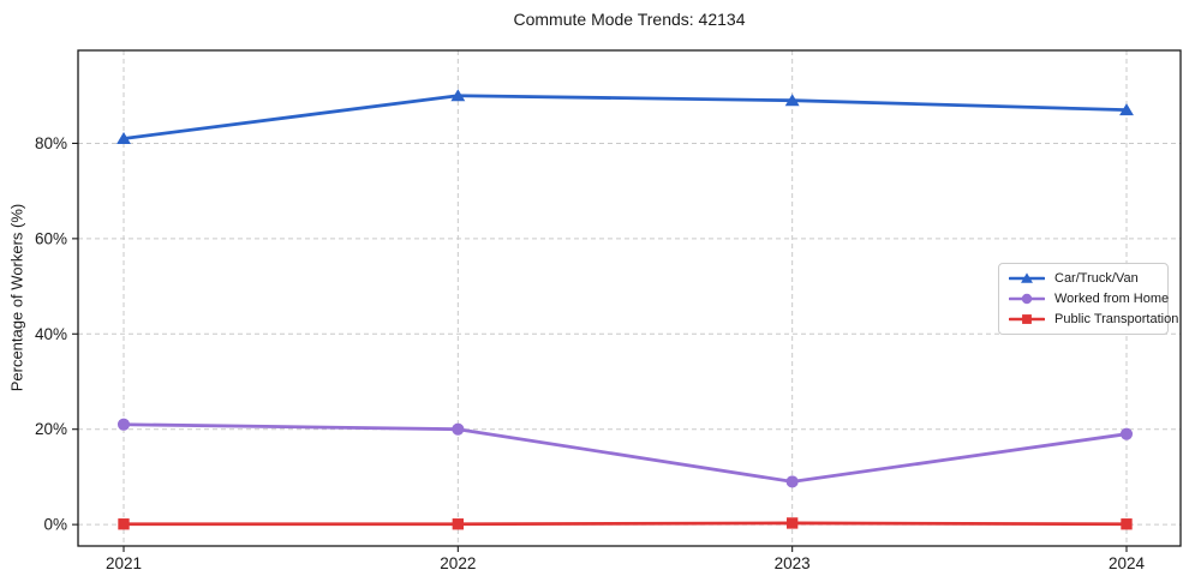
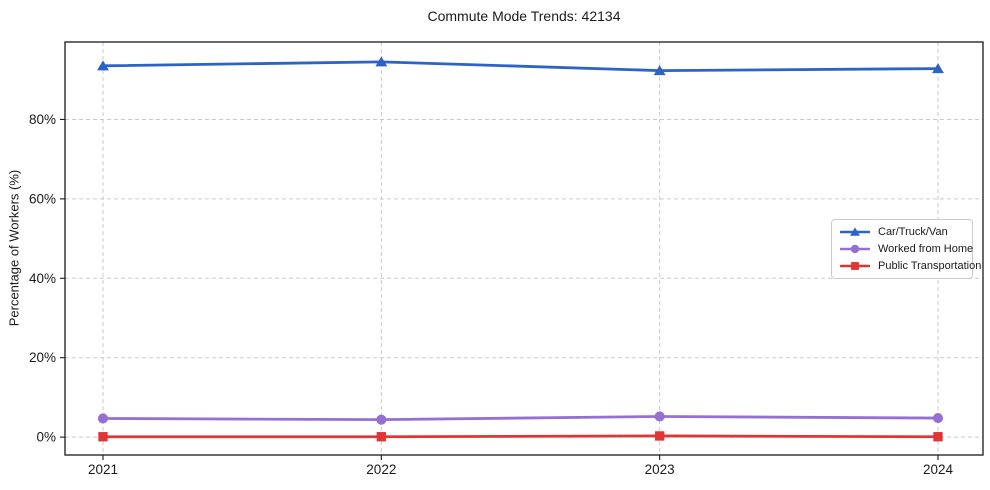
Car/Truck/Van/2021: 81% -> 94%
Worked from Home/2021: 21% -> 5%
Car/Truck/Van/2022: 90% -> 94%
Worked from Home/2022: 20% -> 4%
Car/Truck/Van/2023: 89% -> 92%
Worked from Home/2023: 9% -> 5%
Car/Truck/Van/2024: 87% -> 93%
Worked from Home/2024: 19% -> 5%
